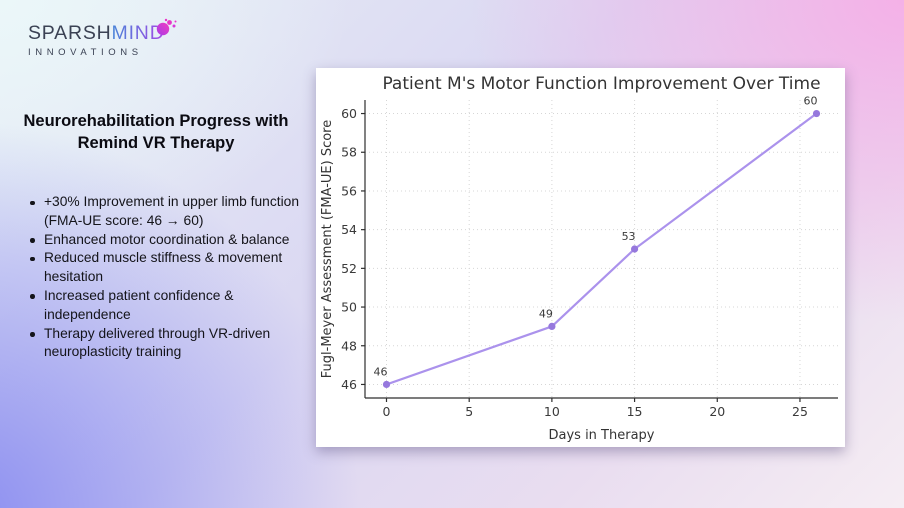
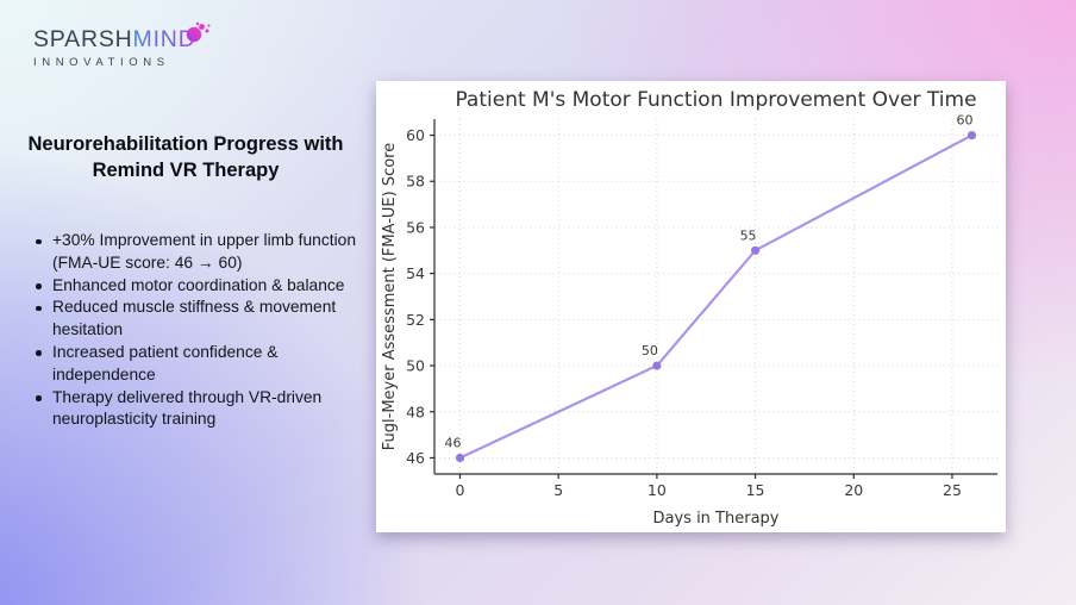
10: 49 -> 50
15: 53 -> 55
